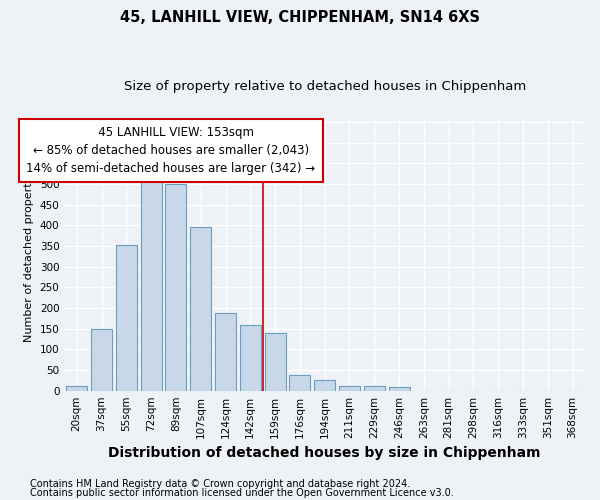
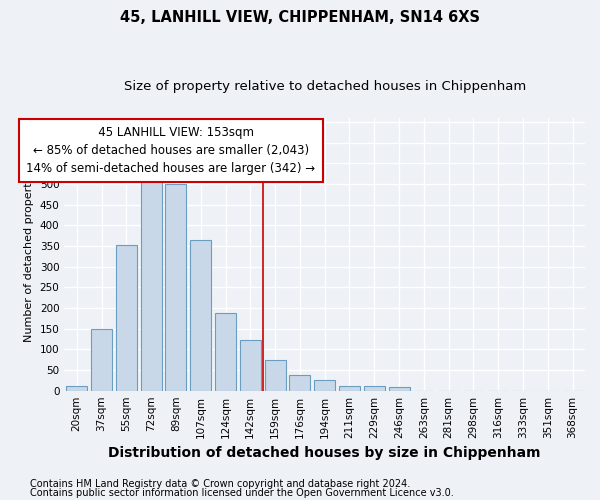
107sqm: 395 -> 365
142sqm: 160 -> 122
159sqm: 140 -> 75
